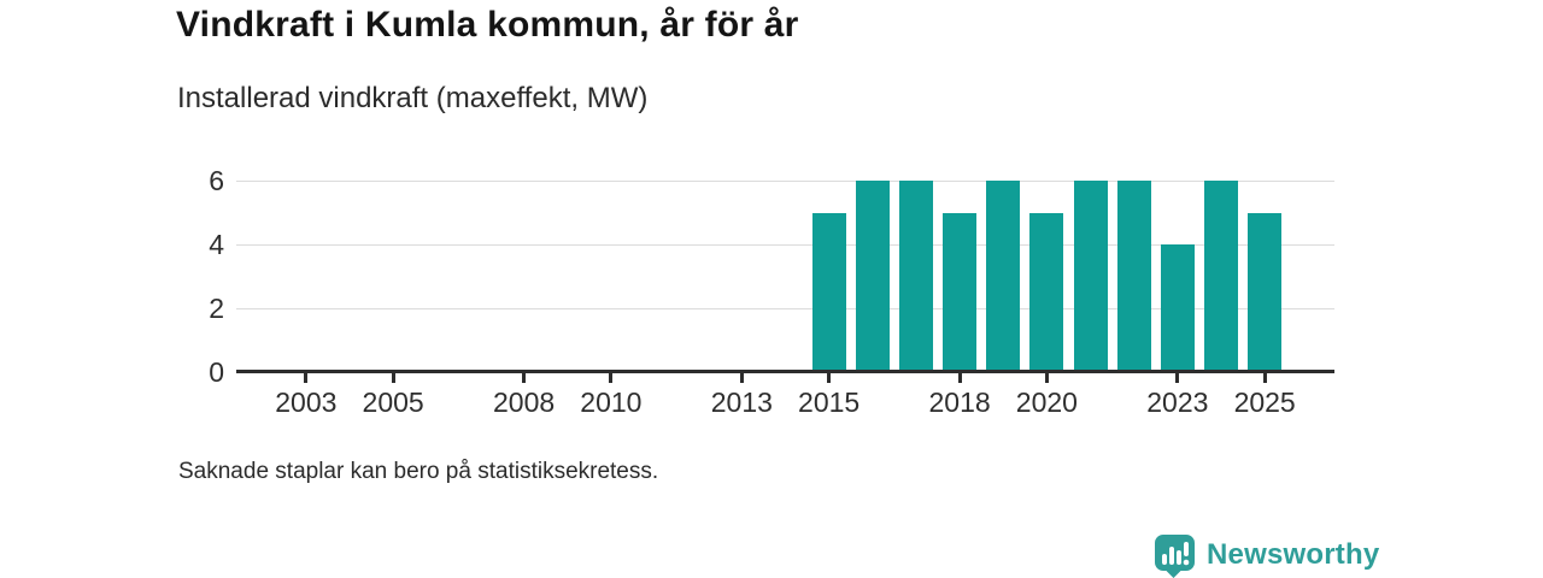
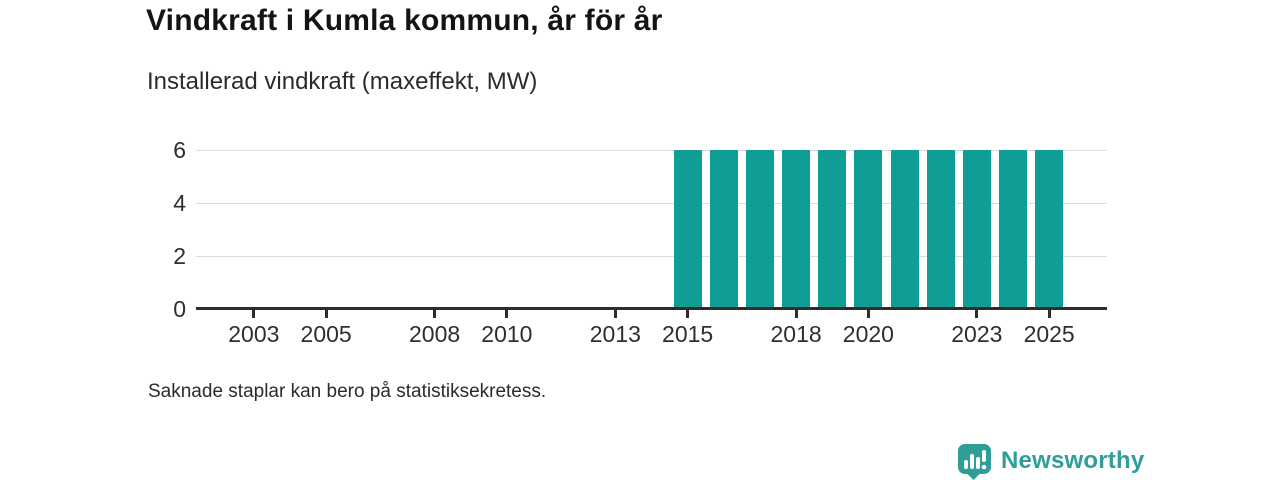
2015: 5 -> 6
2018: 5 -> 6
2020: 5 -> 6
2023: 4 -> 6
2025: 5 -> 6
